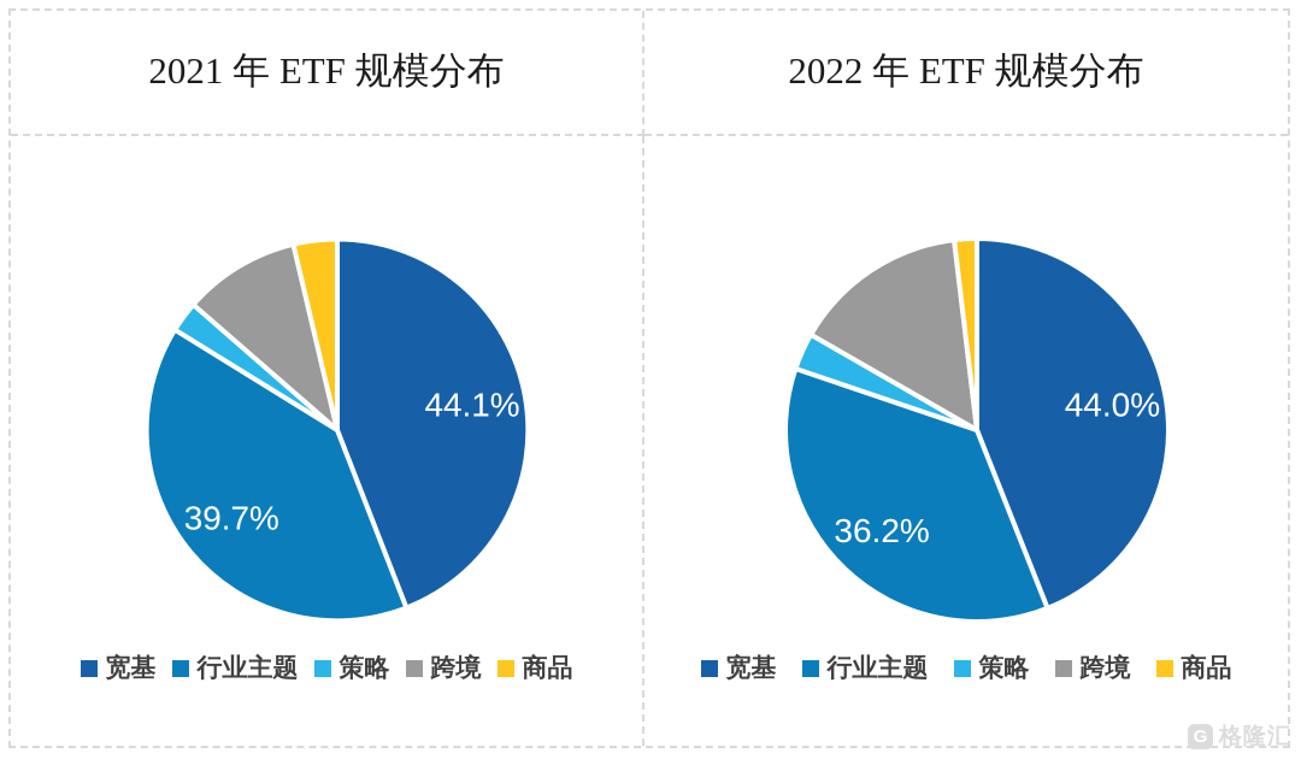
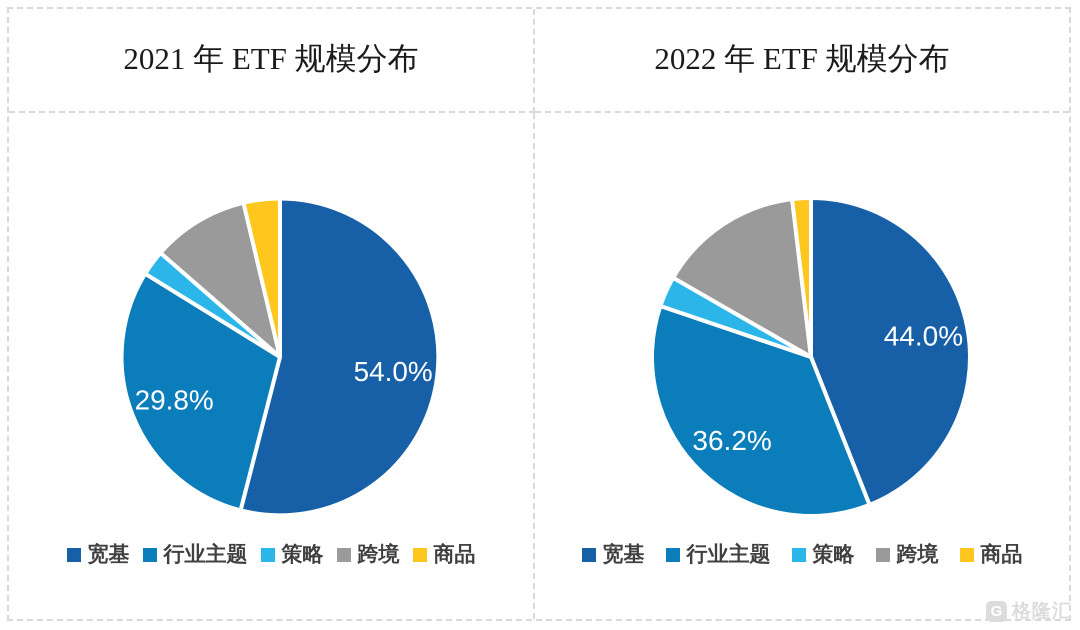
2021 年 ETF 规模分布/宽基: 44.1% -> 54.0%
2021 年 ETF 规模分布/行业主题: 39.7% -> 29.8%
